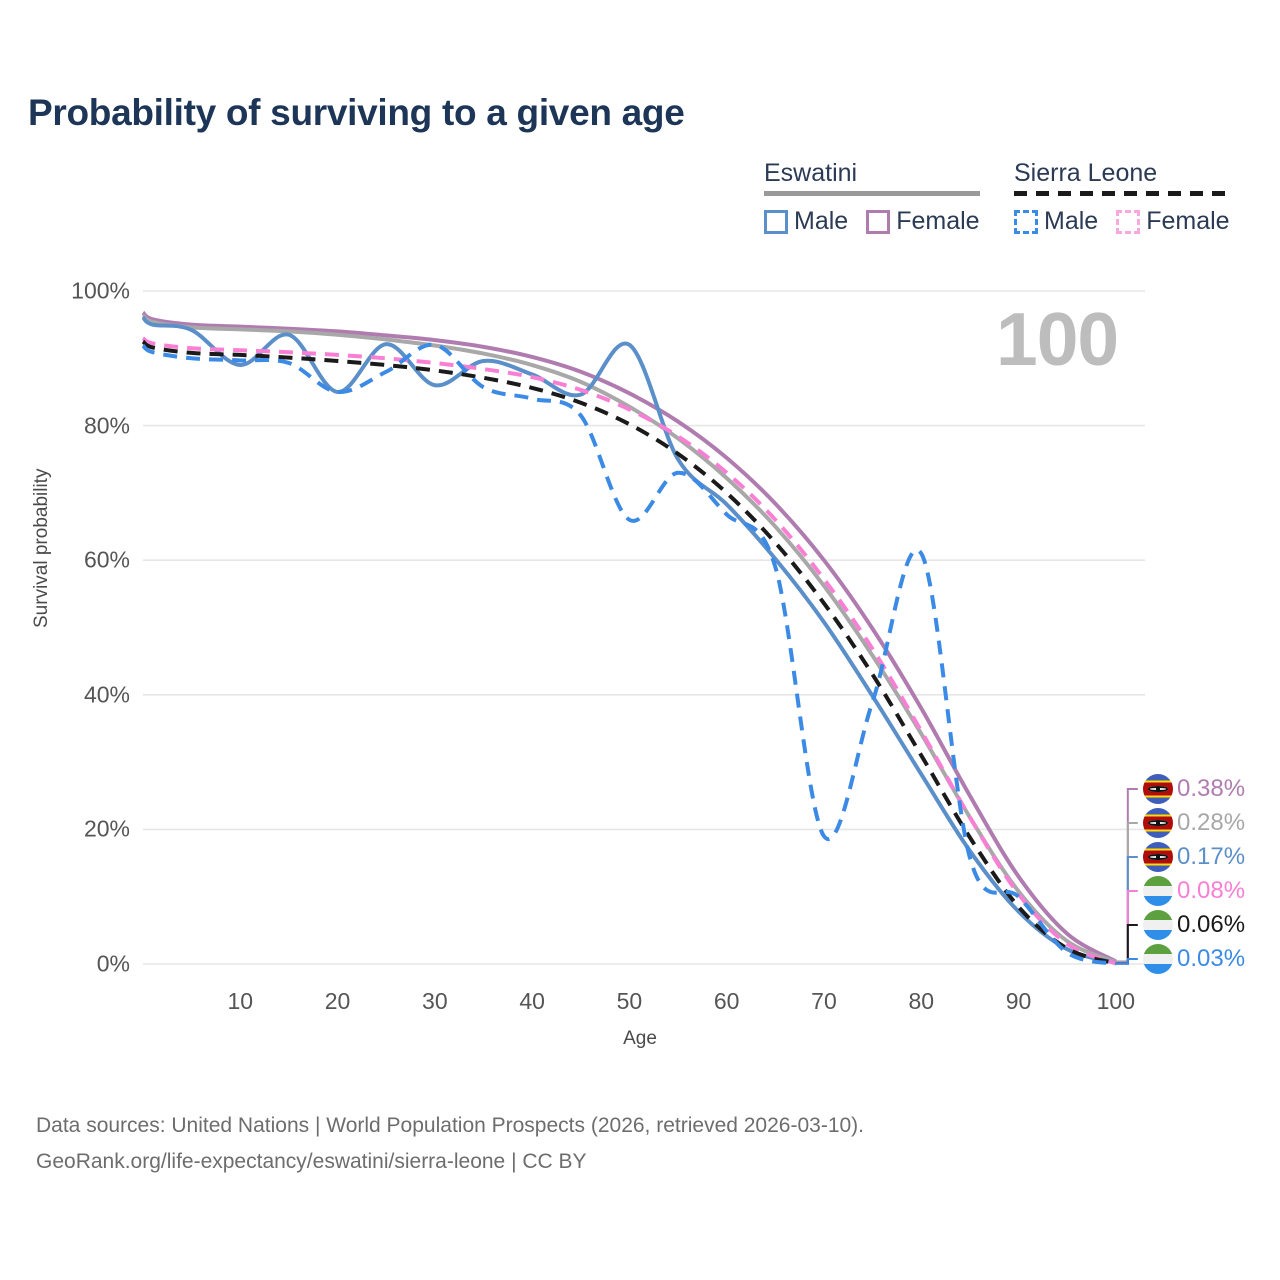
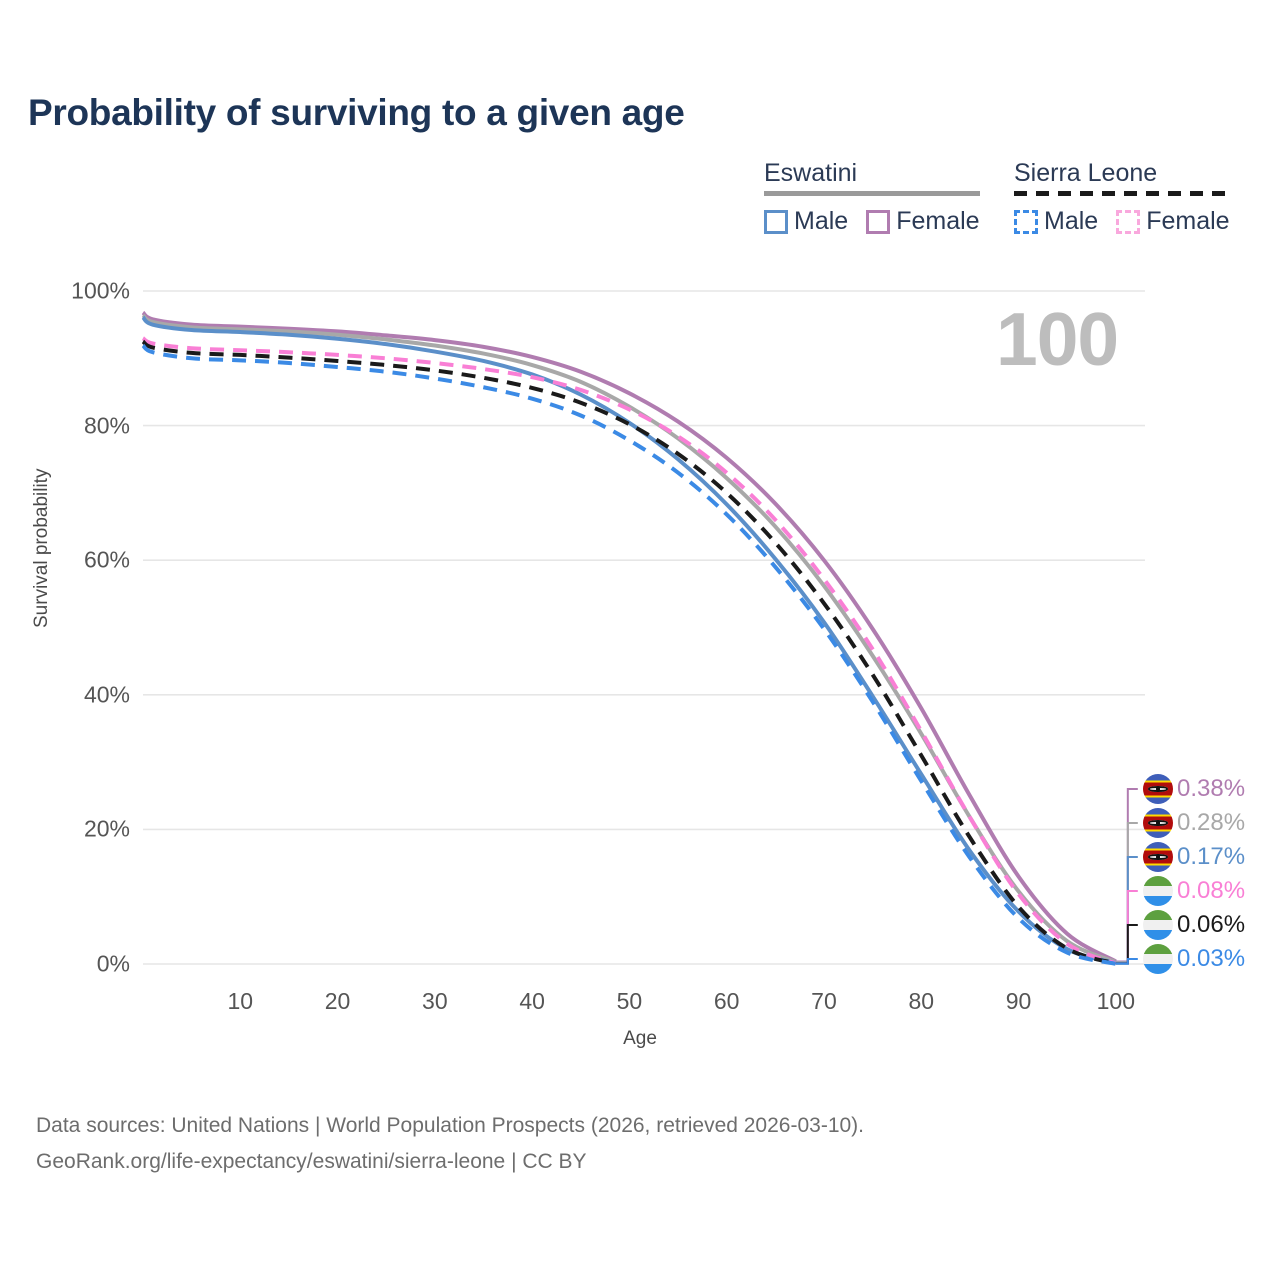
Eswatini Male/10: 89% -> 94%
Eswatini Male/20: 85% -> 93%
Sierra Leone Male/20: 85% -> 89%
Eswatini Male/30: 86% -> 91%
Sierra Leone Male/30: 92% -> 87%
Eswatini Male/50: 92% -> 80%
Sierra Leone Male/50: 66% -> 78%
Sierra Leone Male/70: 19% -> 50%
Sierra Leone Male/80: 61% -> 27%
Sierra Leone Male/90: 10% -> 7%
